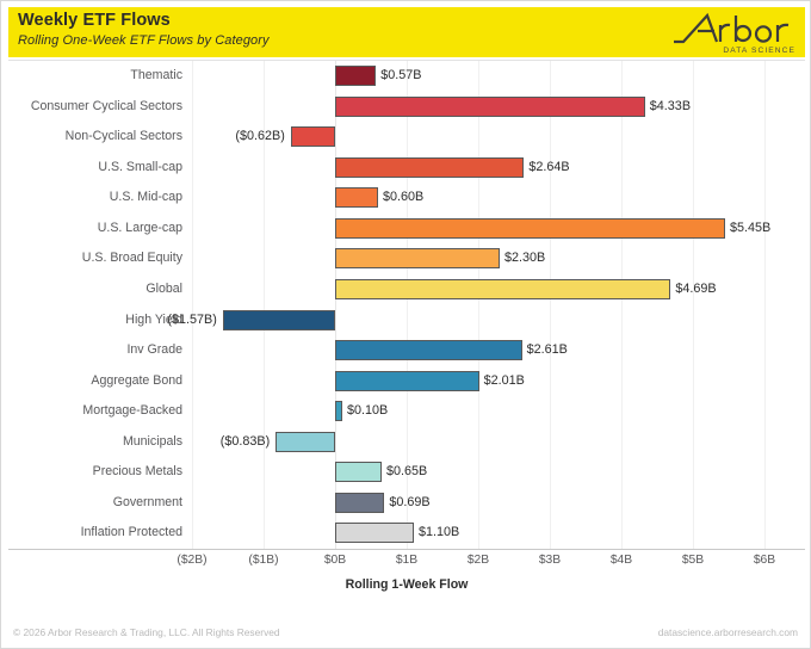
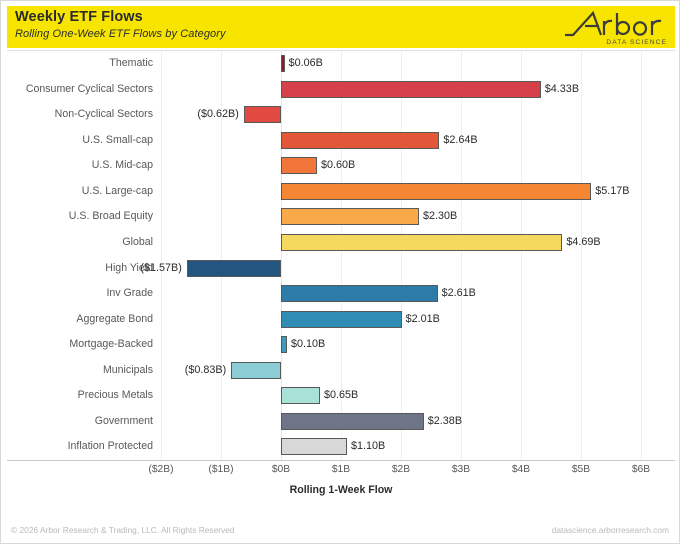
Thematic: $0.57B -> $0.06B
U.S. Large-cap: $5.45B -> $5.17B
Government: $0.69B -> $2.38B
